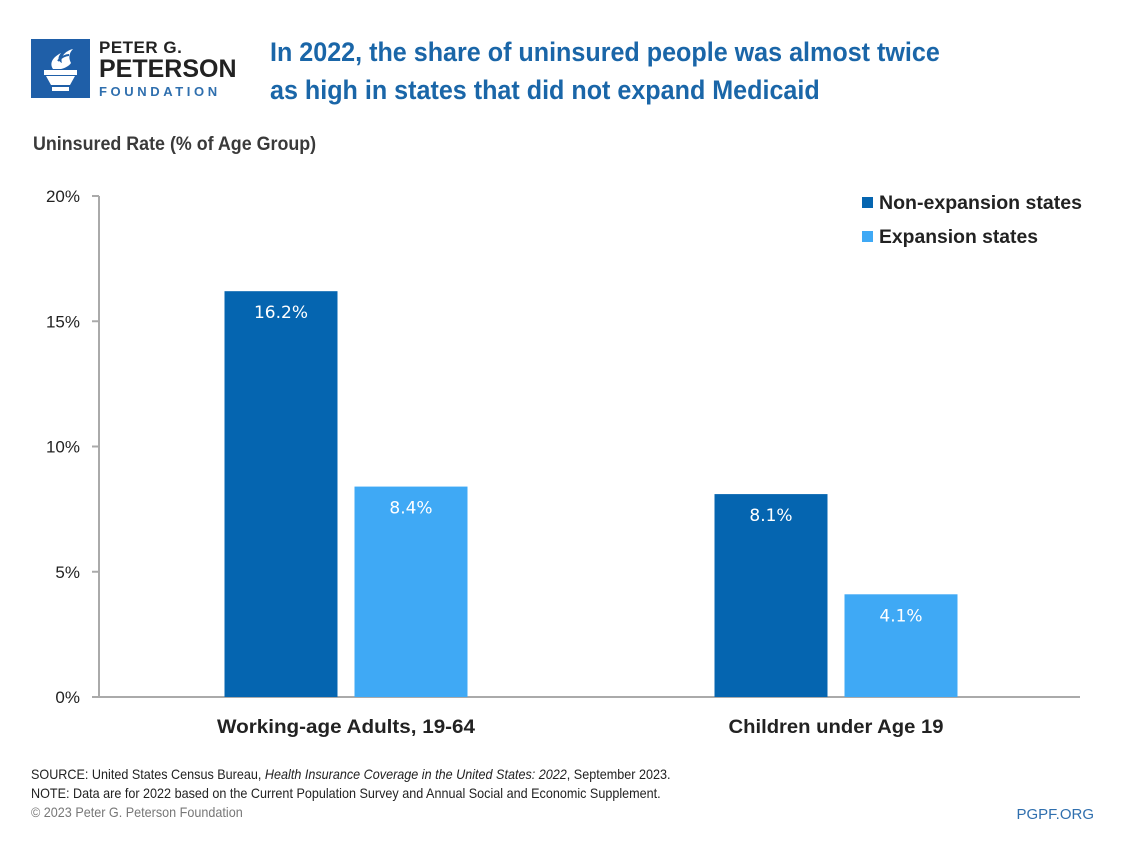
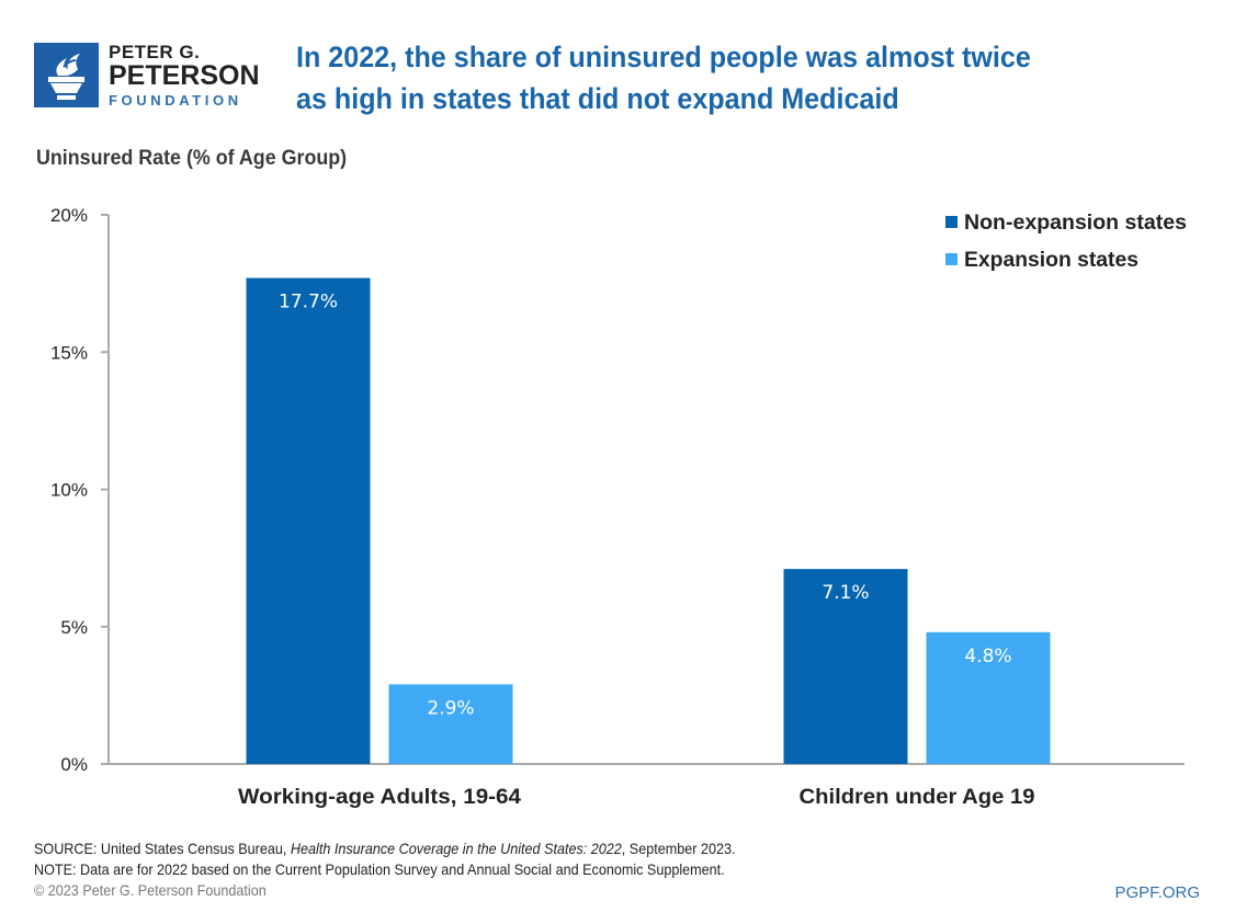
Non-expansion states/Working-age Adults, 19-64: 16.2% -> 17.7%
Expansion states/Working-age Adults, 19-64: 8.4% -> 2.9%
Non-expansion states/Children under Age 19: 8.1% -> 7.1%
Expansion states/Children under Age 19: 4.1% -> 4.8%
